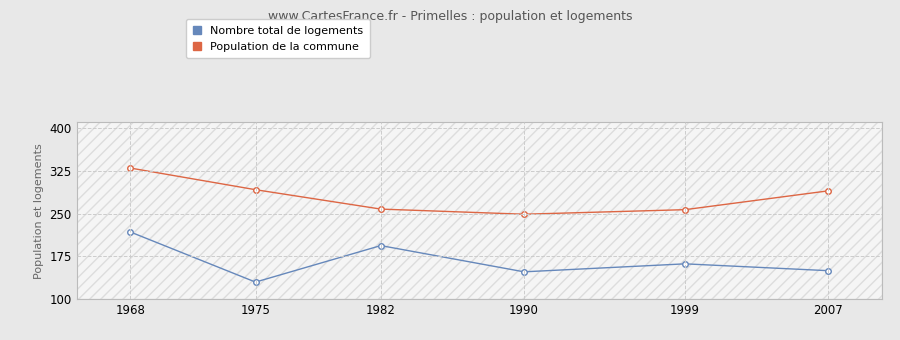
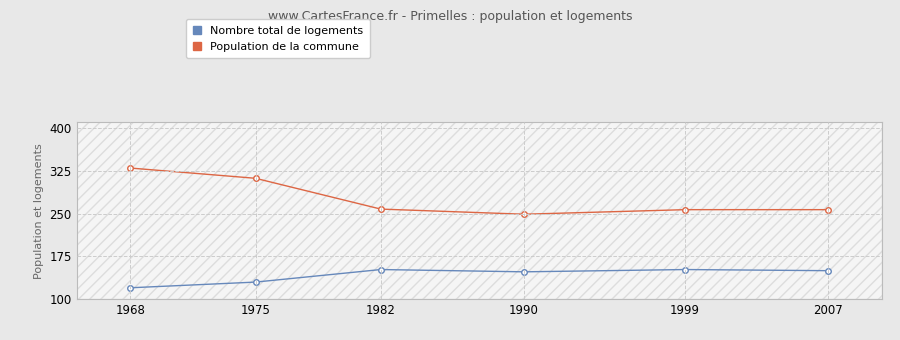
Nombre total de logements/1968: 218 -> 120
Population de la commune/1975: 292 -> 312
Nombre total de logements/1982: 194 -> 152
Nombre total de logements/1999: 162 -> 152
Population de la commune/2007: 290 -> 257
